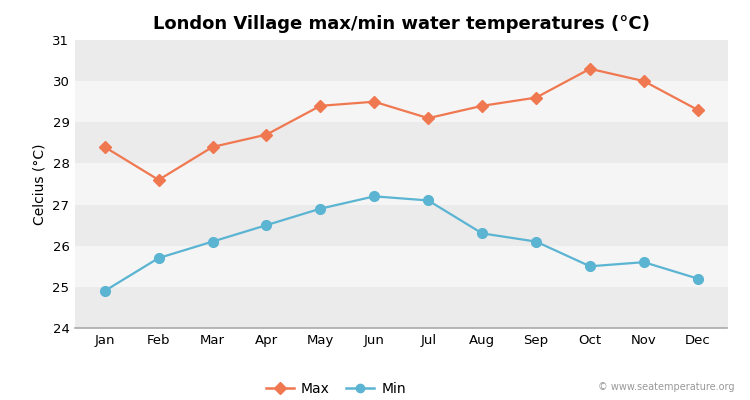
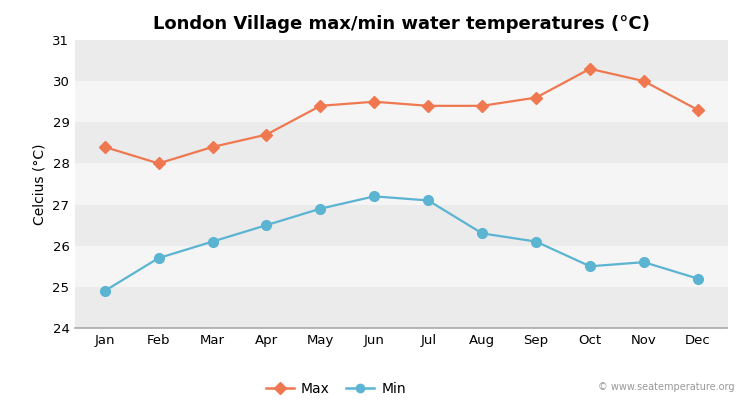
Max/Feb: 27.6 -> 28.0
Max/Jul: 29.1 -> 29.4
